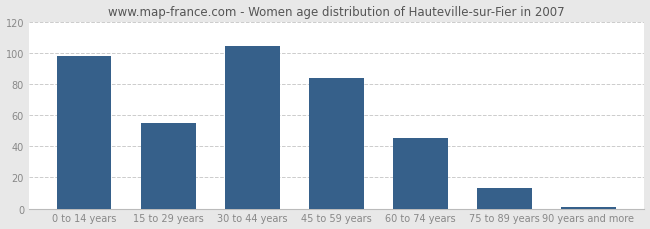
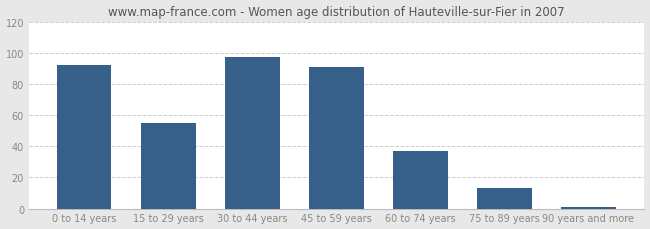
0 to 14 years: 98 -> 92
30 to 44 years: 104 -> 97
45 to 59 years: 84 -> 91
60 to 74 years: 45 -> 37
